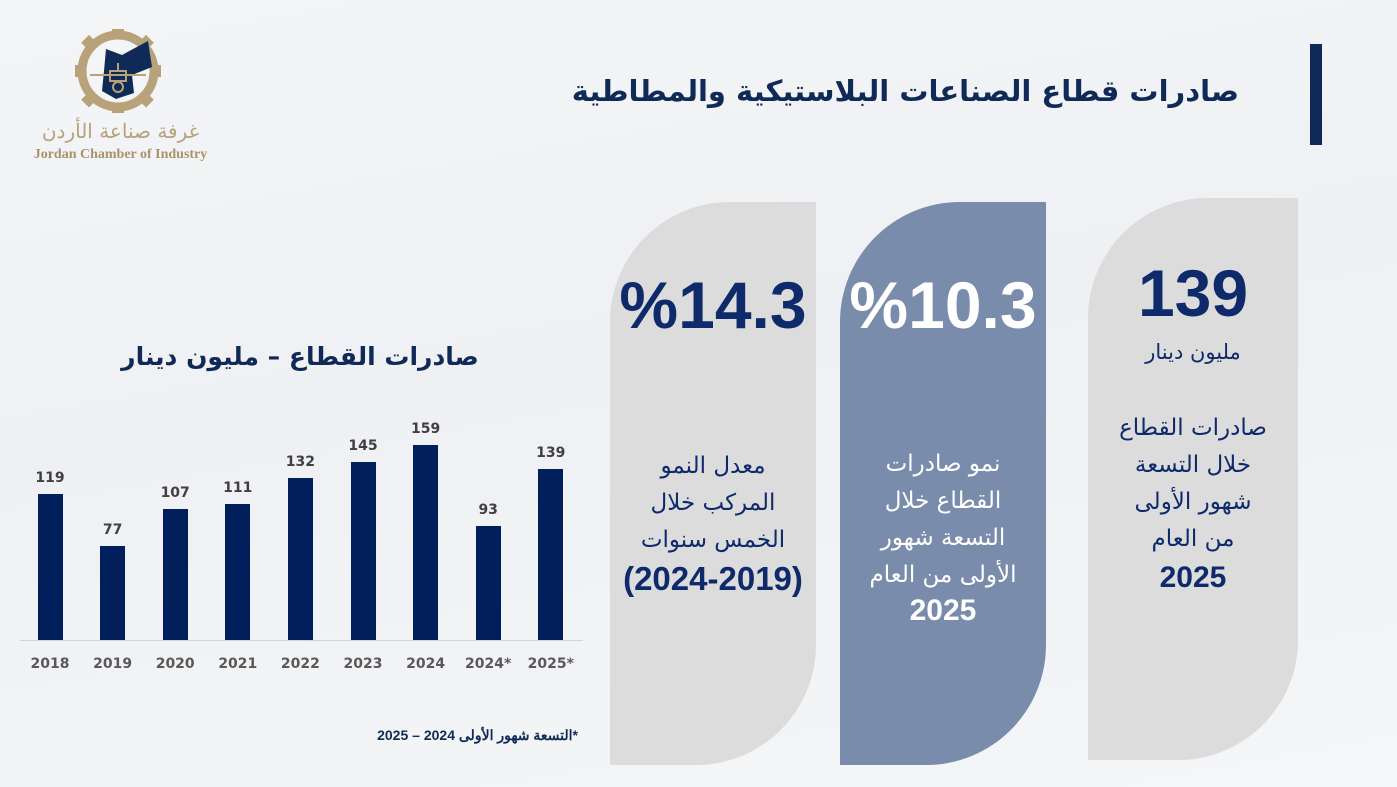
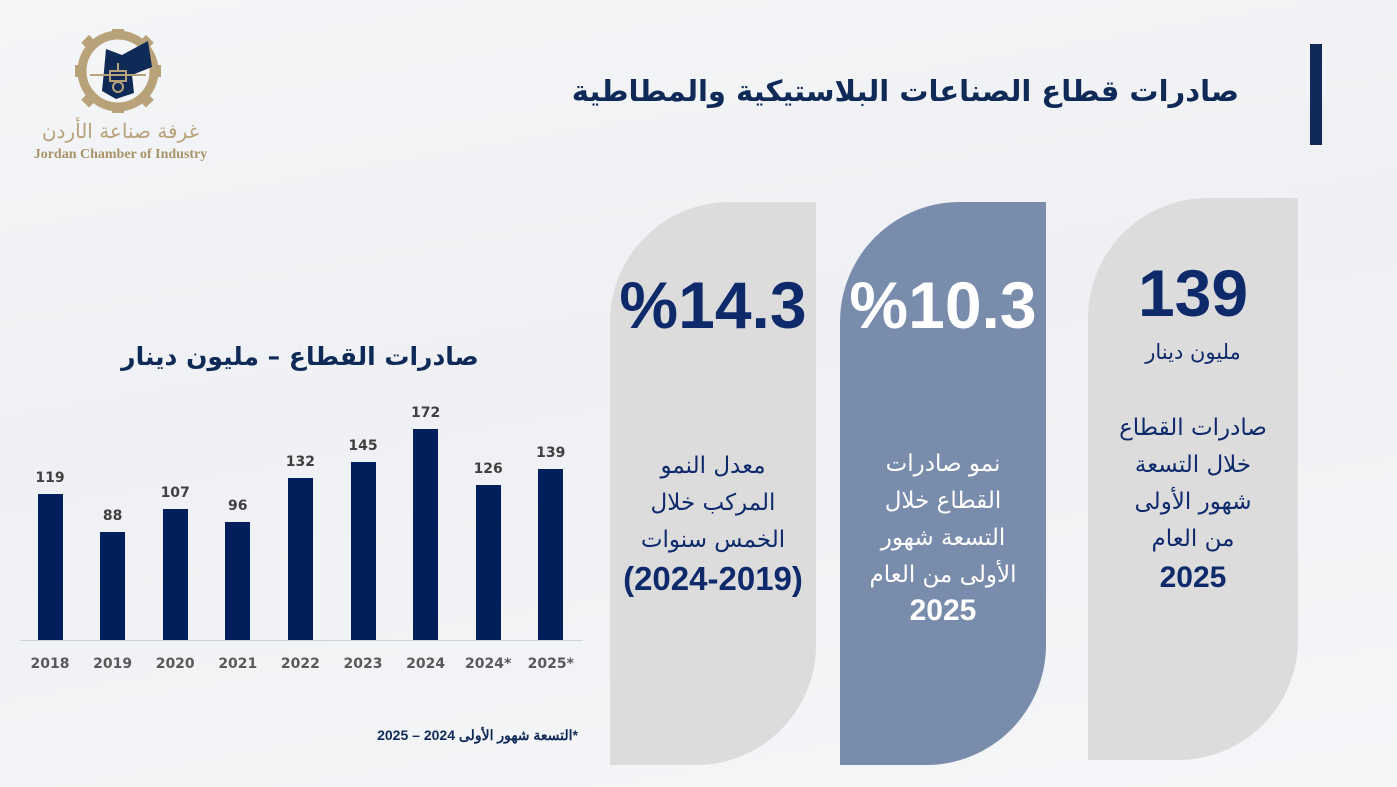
2019: 77 -> 88
2021: 111 -> 96
2024: 159 -> 172
2024*: 93 -> 126
